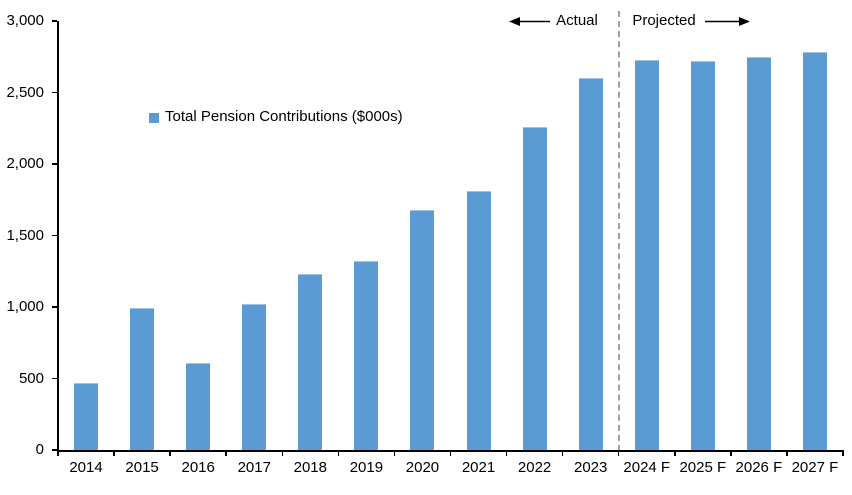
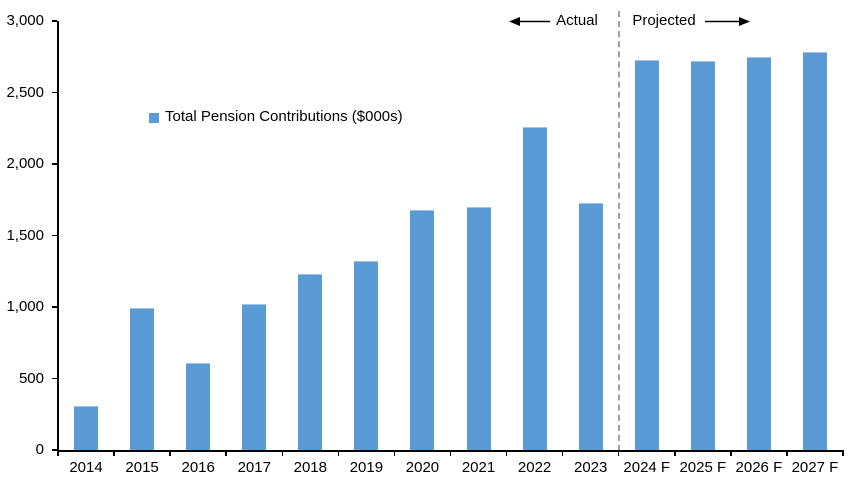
2014: 470 -> 310
2021: 1810 -> 1700
2023: 2600 -> 1730
